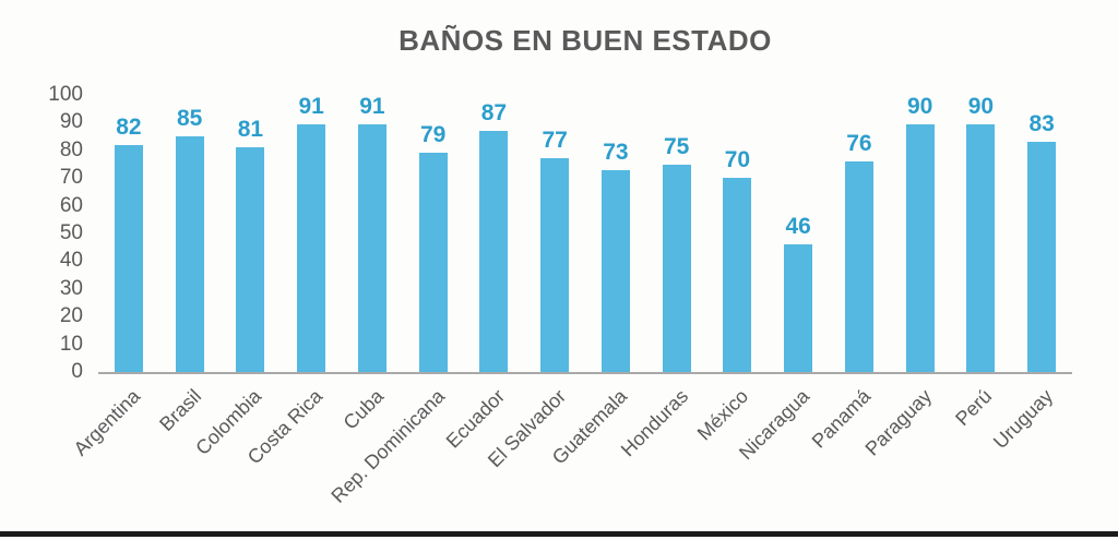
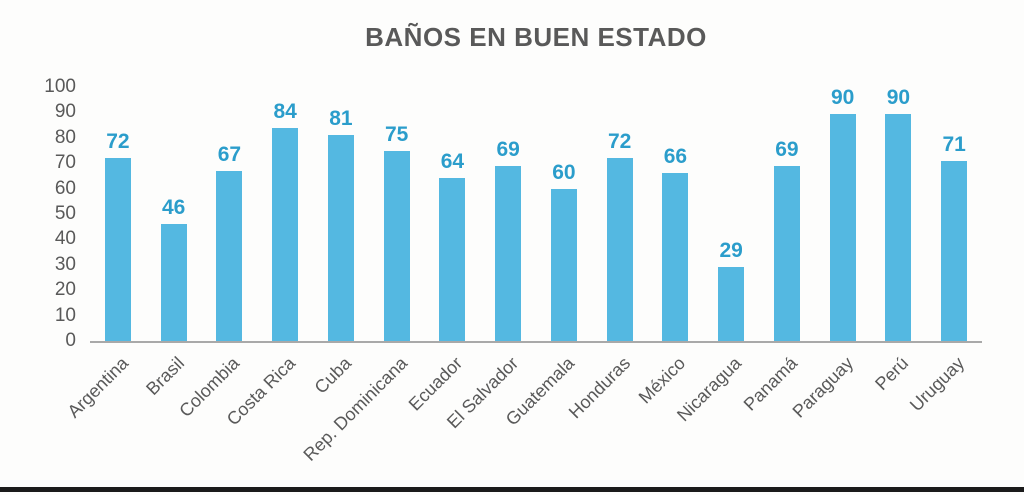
Argentina: 82 -> 72
Brasil: 85 -> 46
Colombia: 81 -> 67
Costa Rica: 91 -> 84
Cuba: 91 -> 81
Rep. Dominicana: 79 -> 75
Ecuador: 87 -> 64
El Salvador: 77 -> 69
Guatemala: 73 -> 60
Honduras: 75 -> 72
México: 70 -> 66
Nicaragua: 46 -> 29
Panamá: 76 -> 69
Uruguay: 83 -> 71
